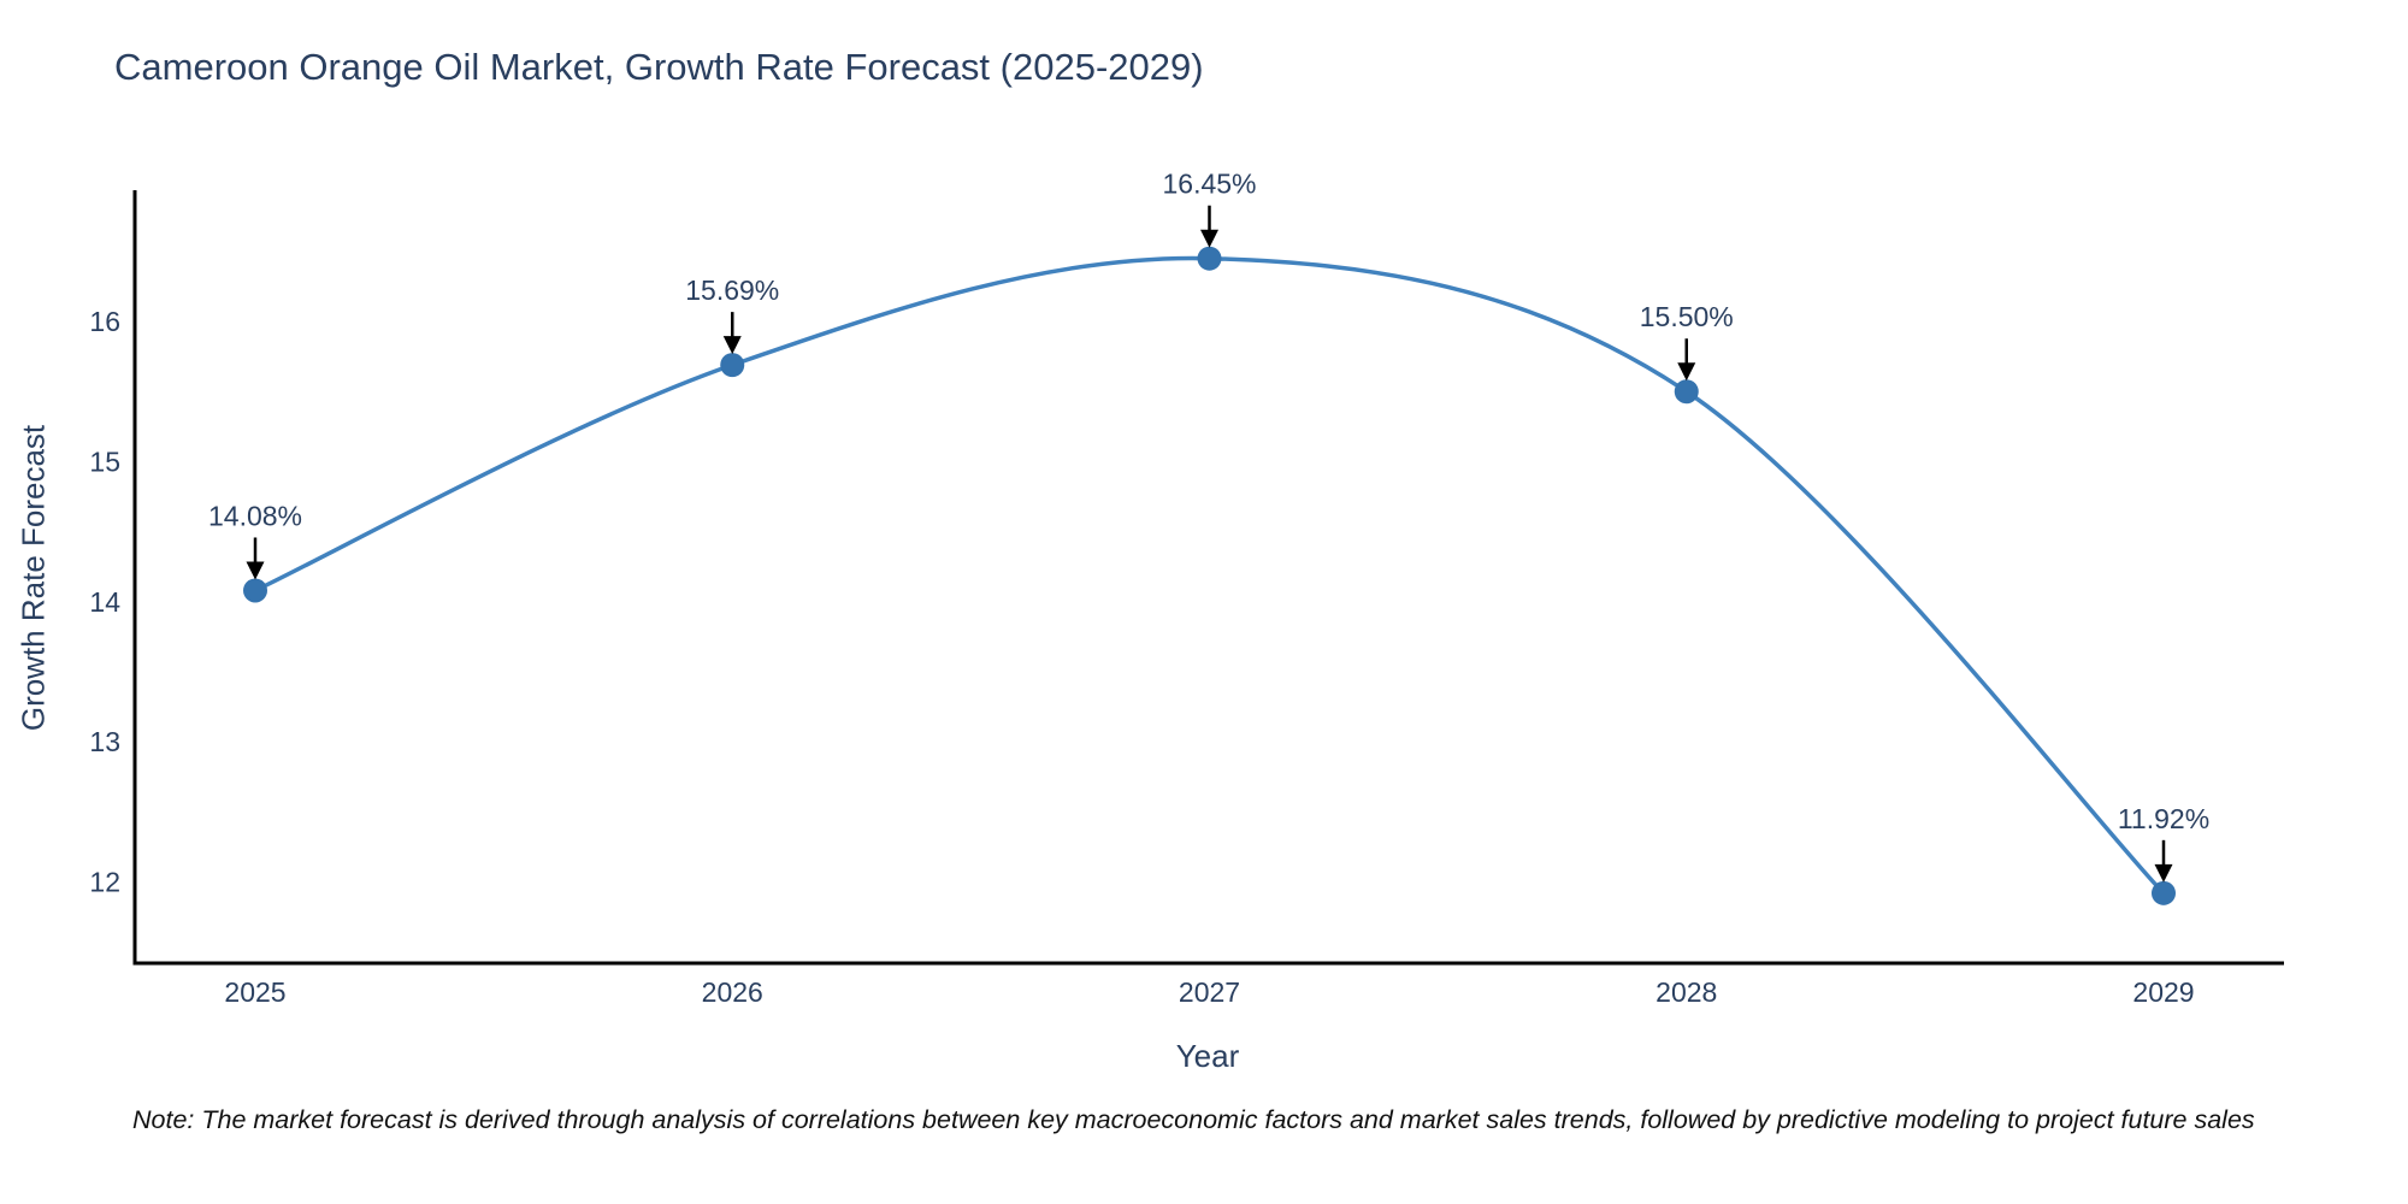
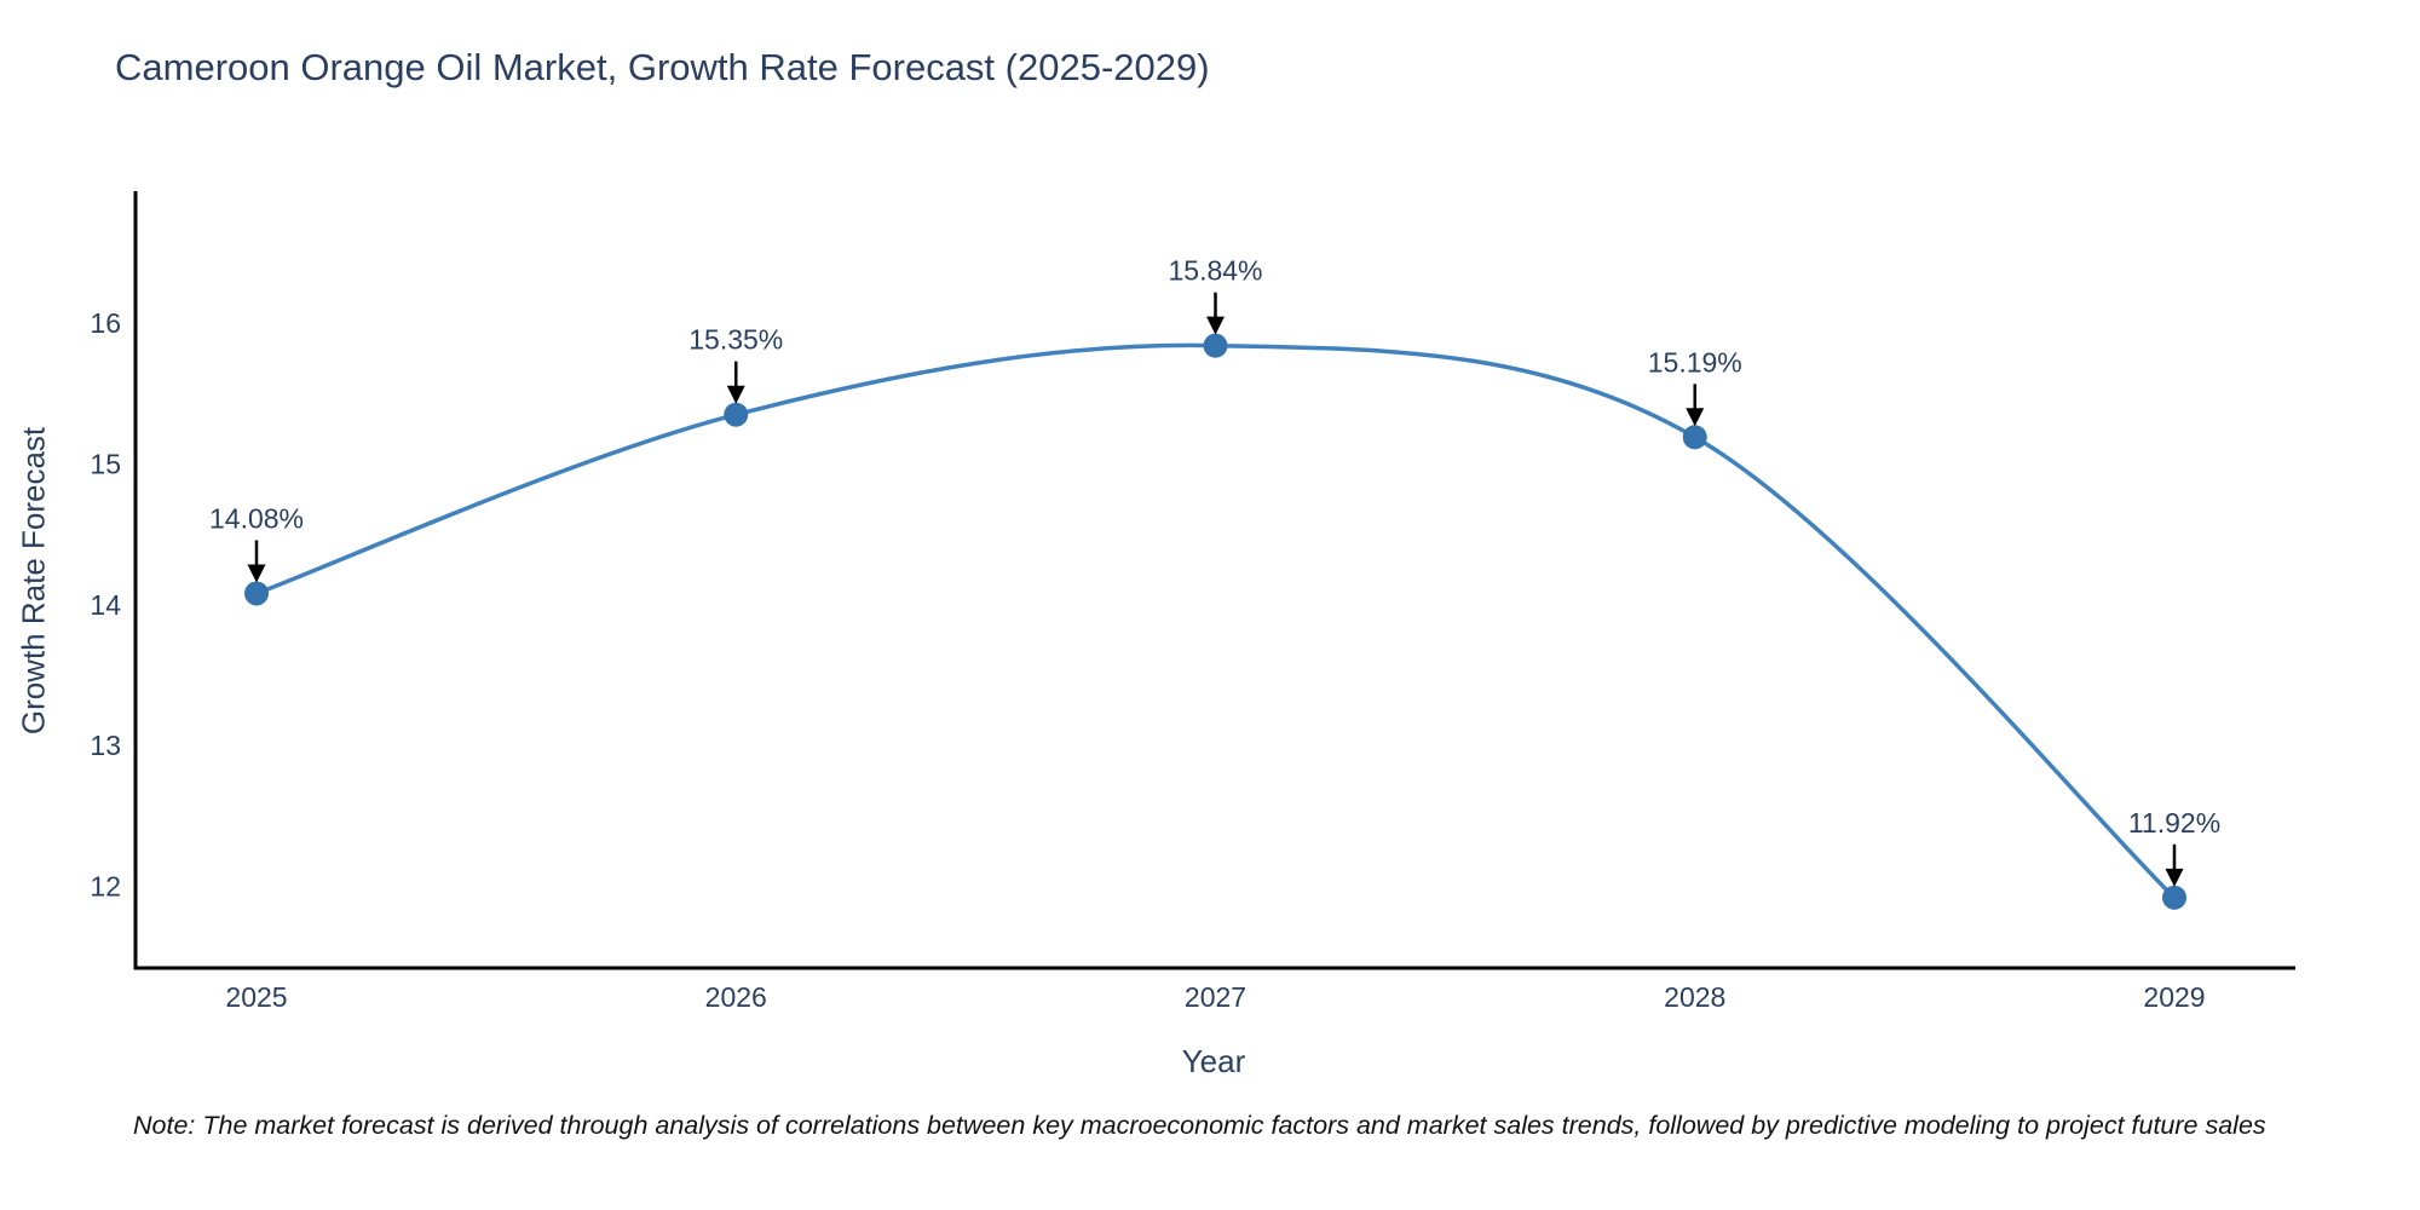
2026: 15.69% -> 15.35%
2027: 16.45% -> 15.84%
2028: 15.50% -> 15.19%
